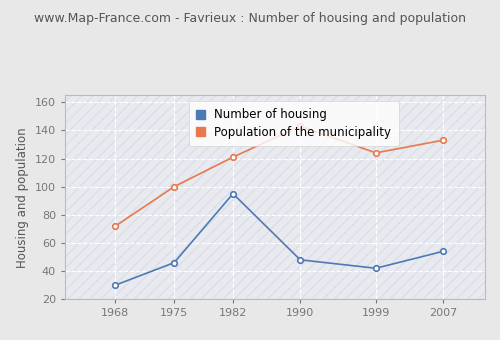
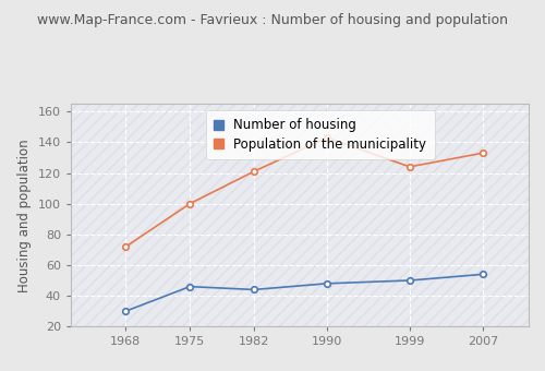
Number of housing/1982: 95 -> 44
Number of housing/1999: 42 -> 50
